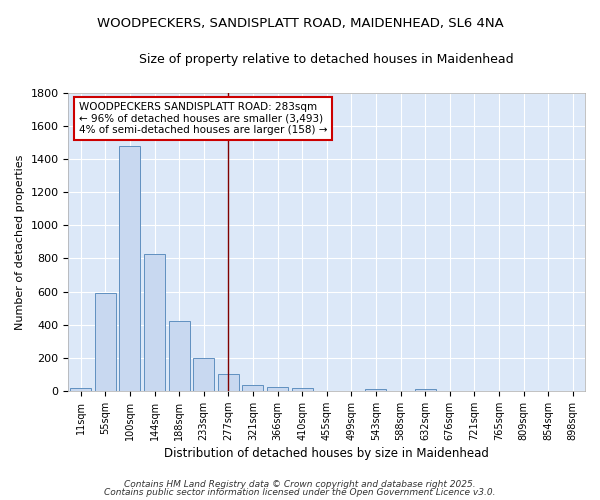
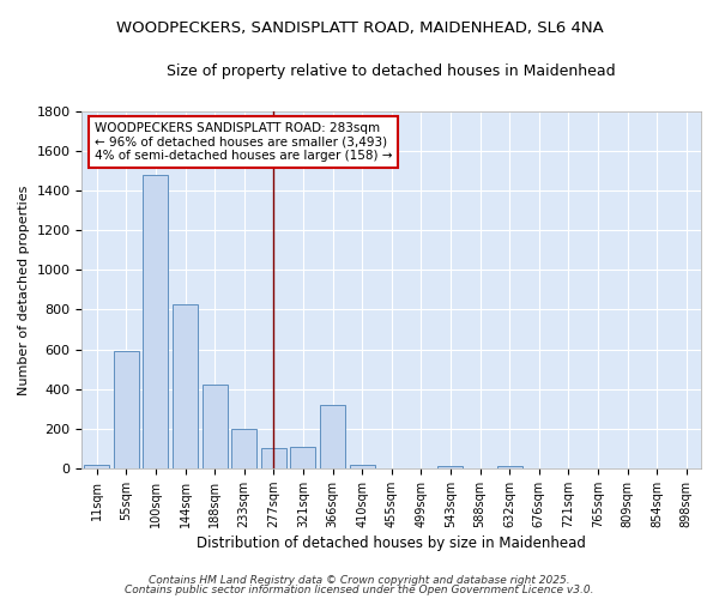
321sqm: 40 -> 110
366sqm: 20 -> 320
